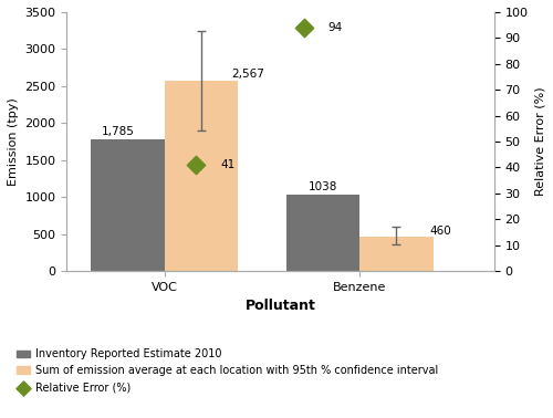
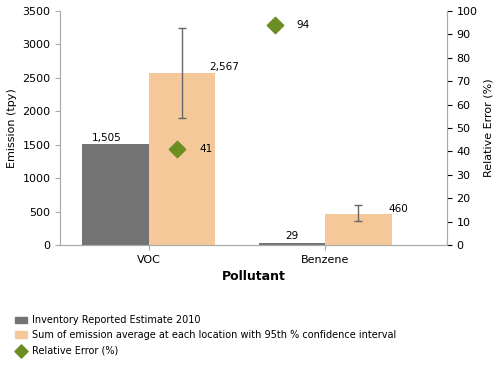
Inventory Reported Estimate 2010/VOC: 1,785 -> 1,505
Inventory Reported Estimate 2010/Benzene: 1038 -> 29
